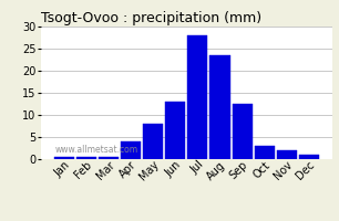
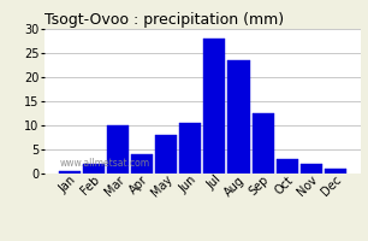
Feb: 0.5 -> 2.0
Mar: 0.5 -> 10.0
Jun: 13.0 -> 10.5
